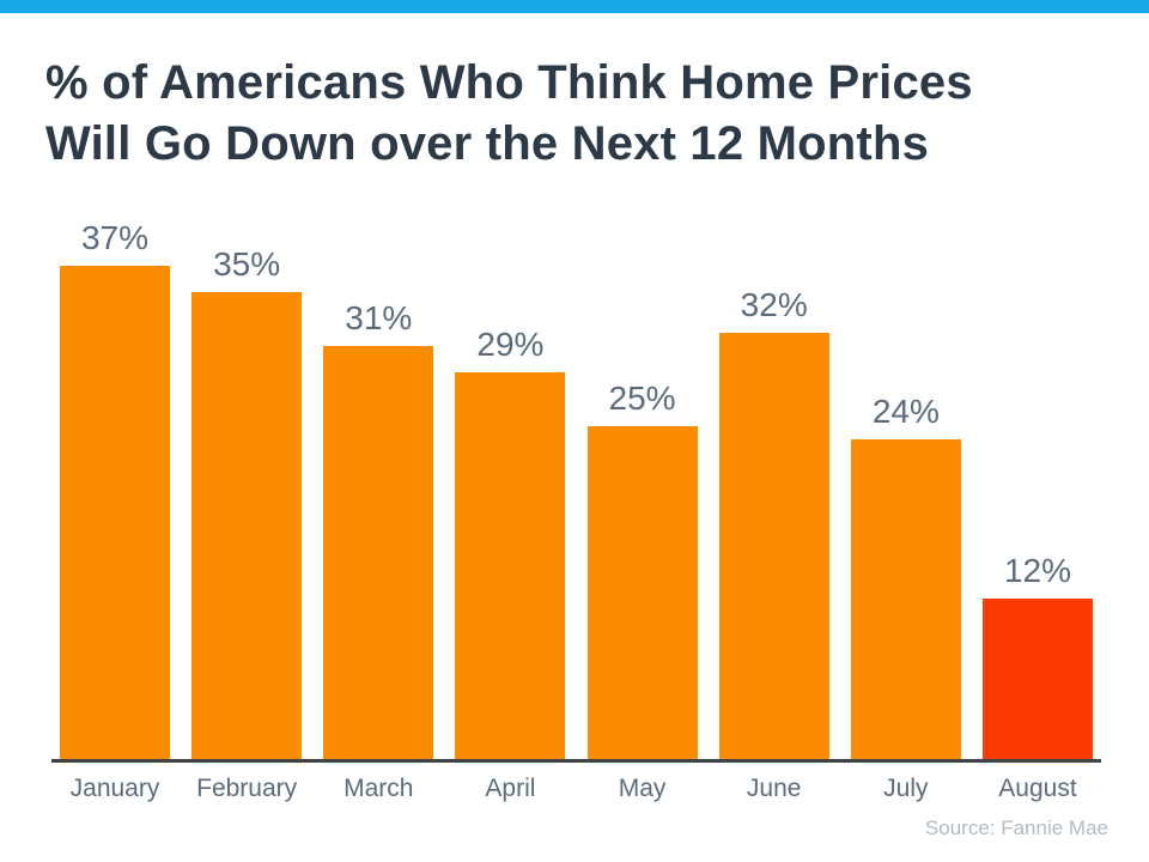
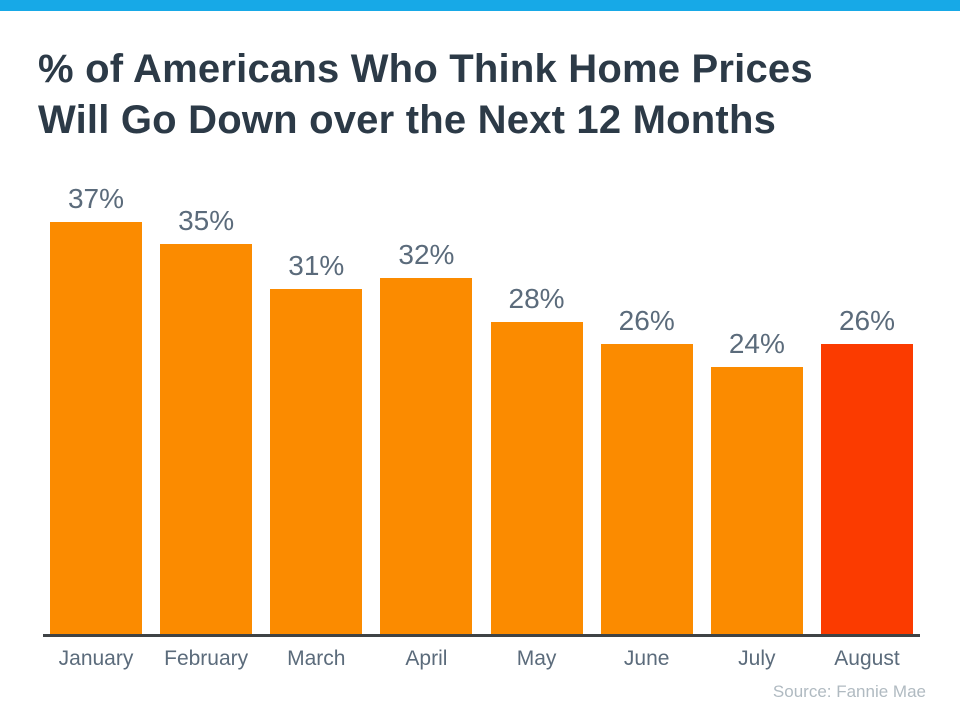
April: 29% -> 32%
May: 25% -> 28%
June: 32% -> 26%
August: 12% -> 26%
